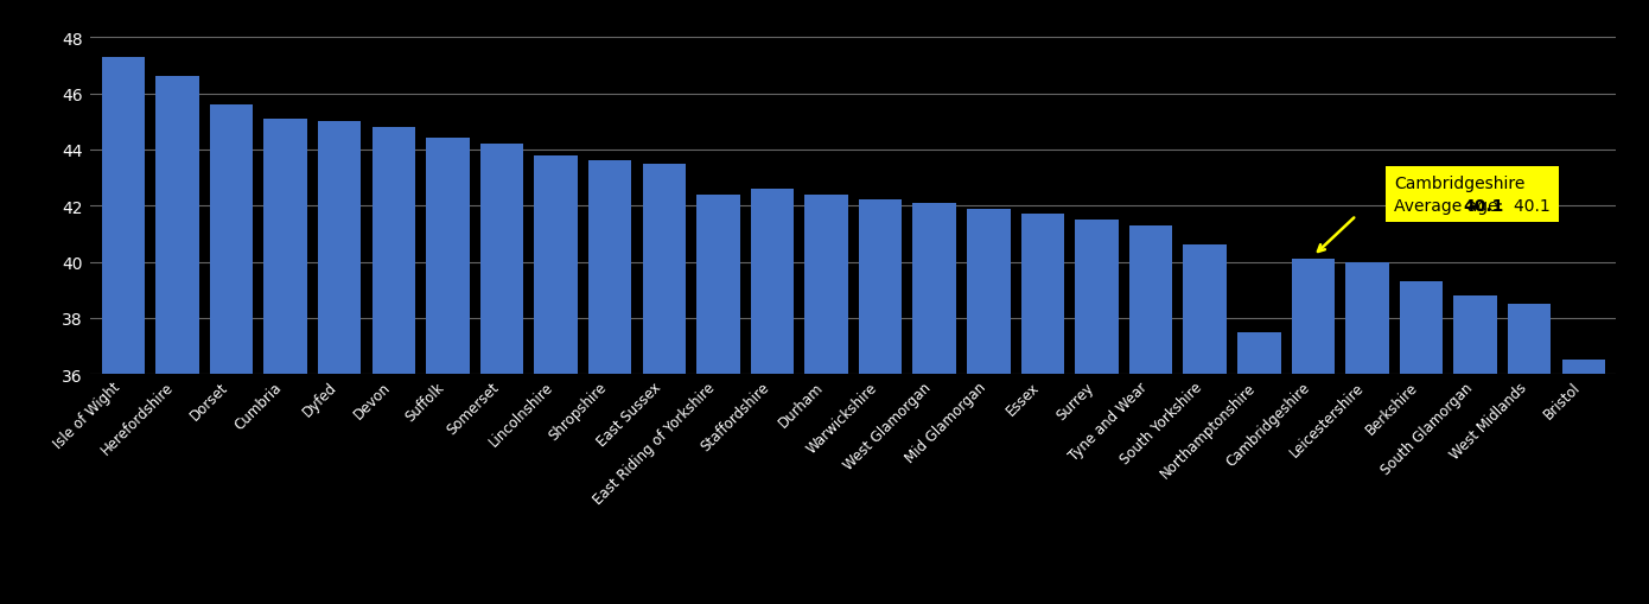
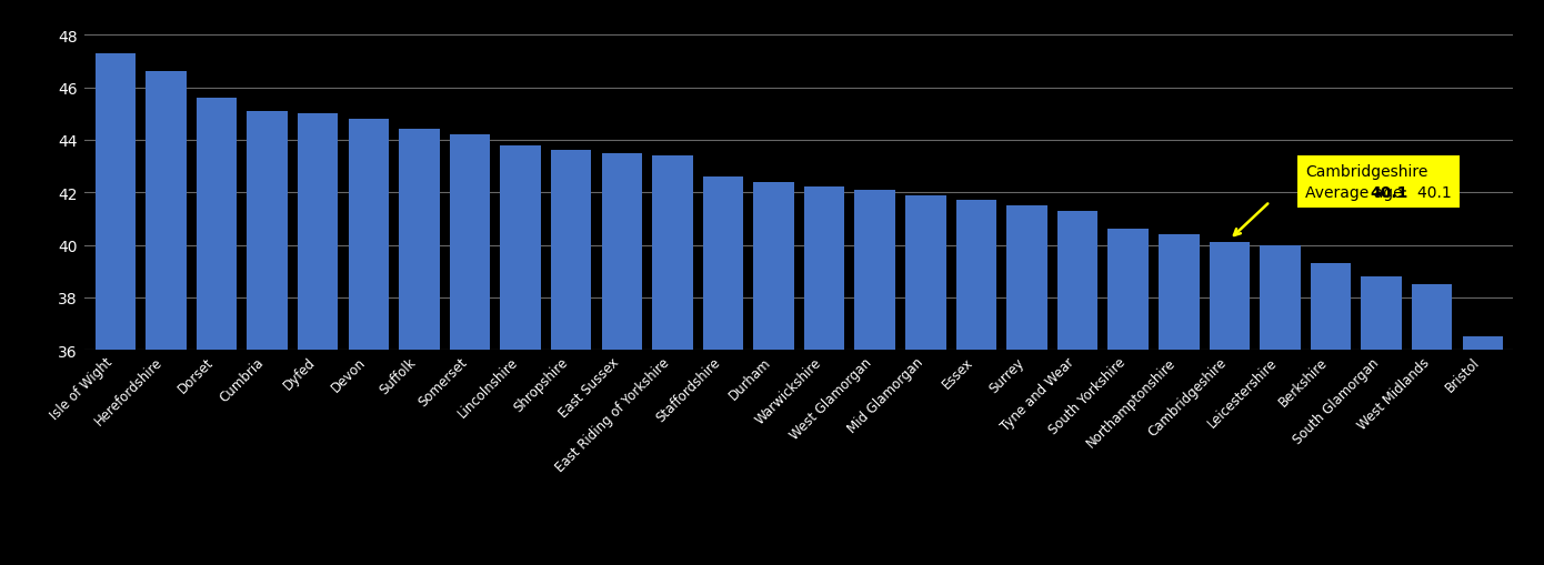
East Riding of Yorkshire: 42.4 -> 43.4
Northamptonshire: 37.5 -> 40.4
